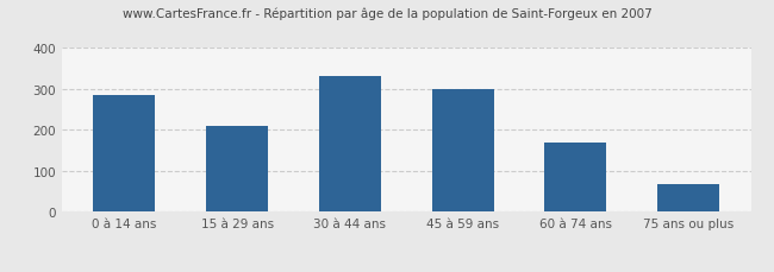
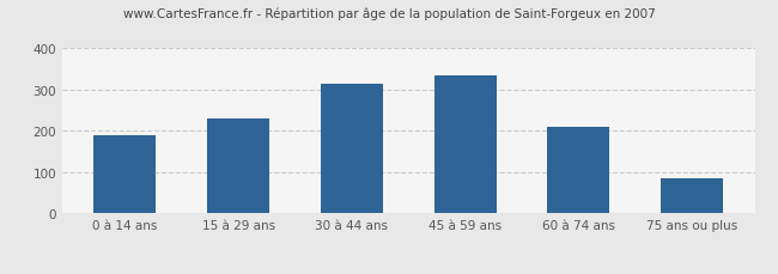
0 à 14 ans: 284 -> 190
15 à 29 ans: 211 -> 230
30 à 44 ans: 333 -> 315
45 à 59 ans: 301 -> 335
60 à 74 ans: 170 -> 210
75 ans ou plus: 68 -> 85
